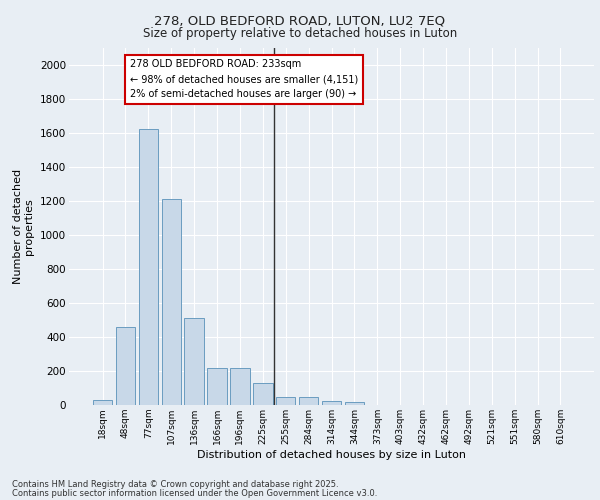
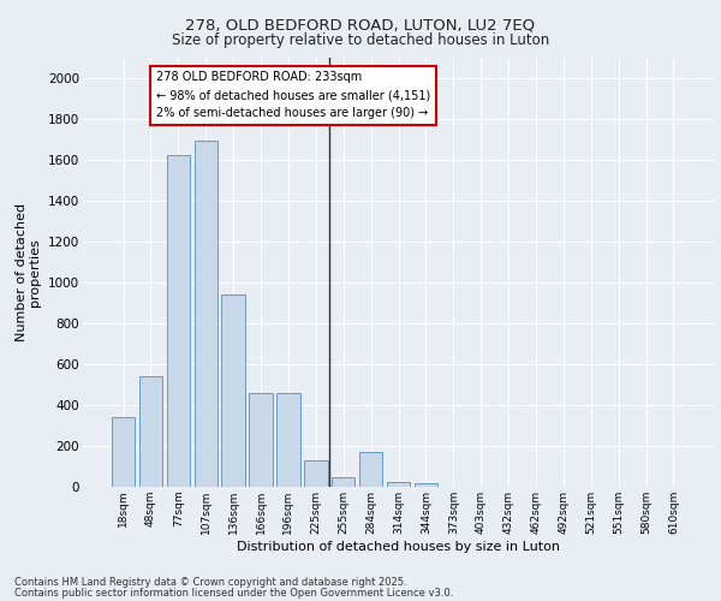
18sqm: 30 -> 340
48sqm: 460 -> 540
107sqm: 1210 -> 1690
136sqm: 510 -> 940
166sqm: 220 -> 460
196sqm: 220 -> 460
284sqm: 40 -> 170
